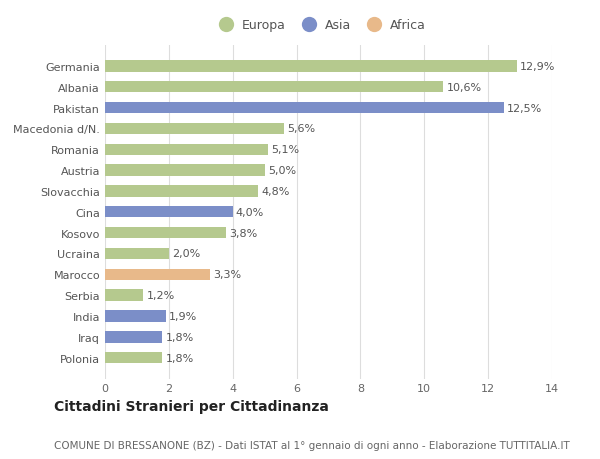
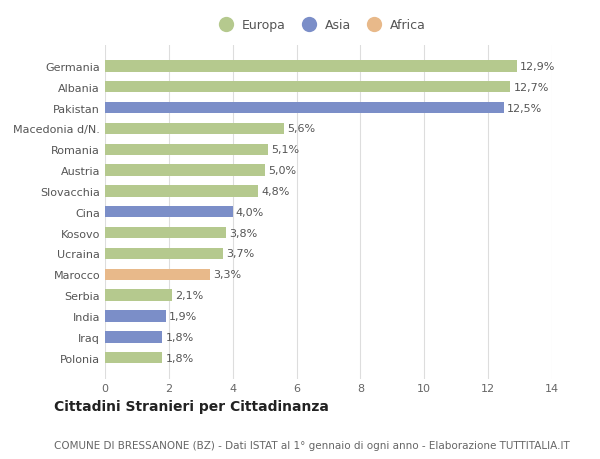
Albania: 10,6% -> 12,7%
Ucraina: 2,0% -> 3,7%
Serbia: 1,2% -> 2,1%
